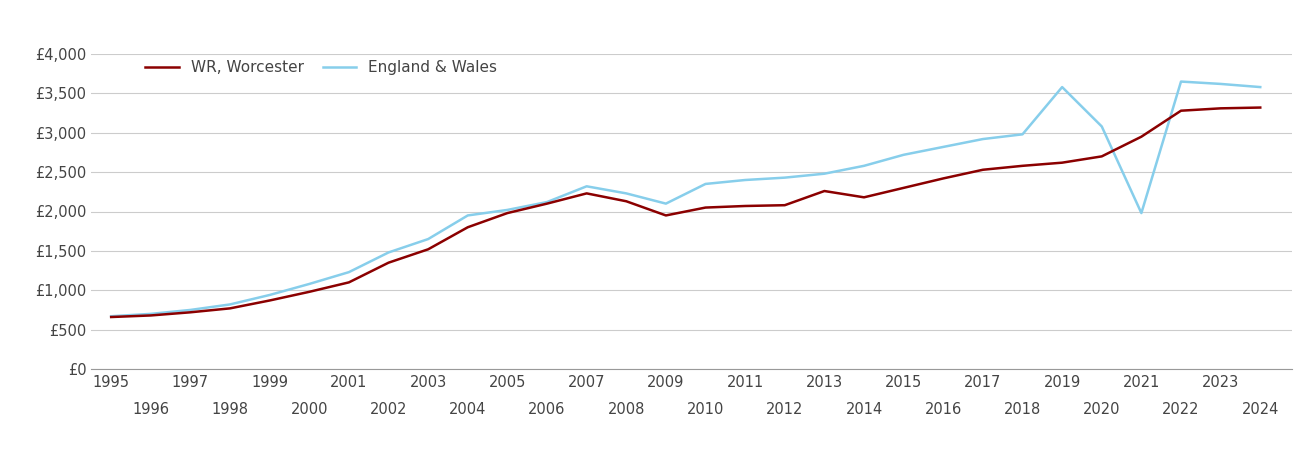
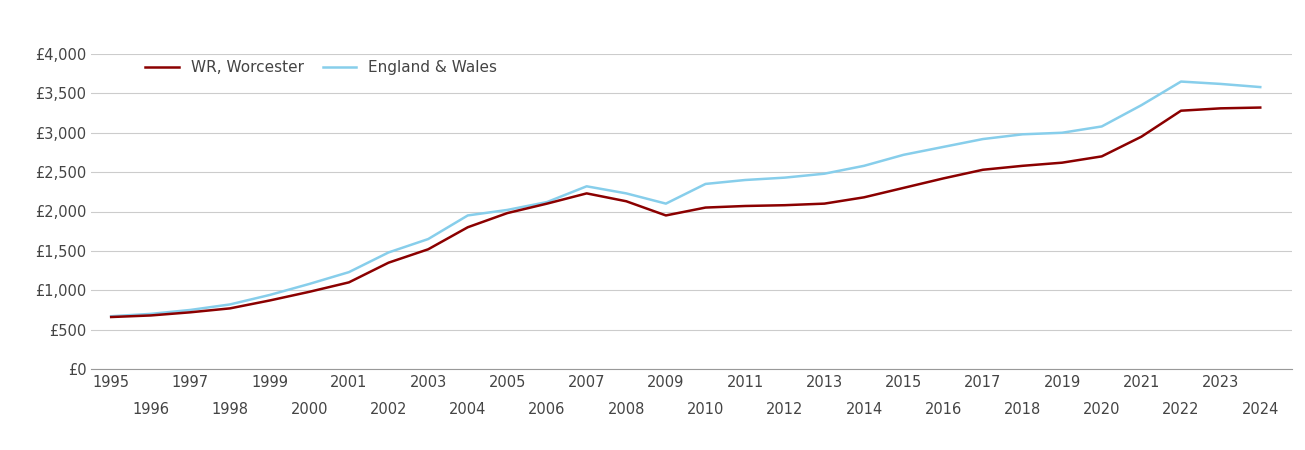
WR, Worcester/2013: £2,260 -> £2,100
England & Wales/2019: £3,580 -> £3,000
England & Wales/2021: £1,980 -> £3,350
